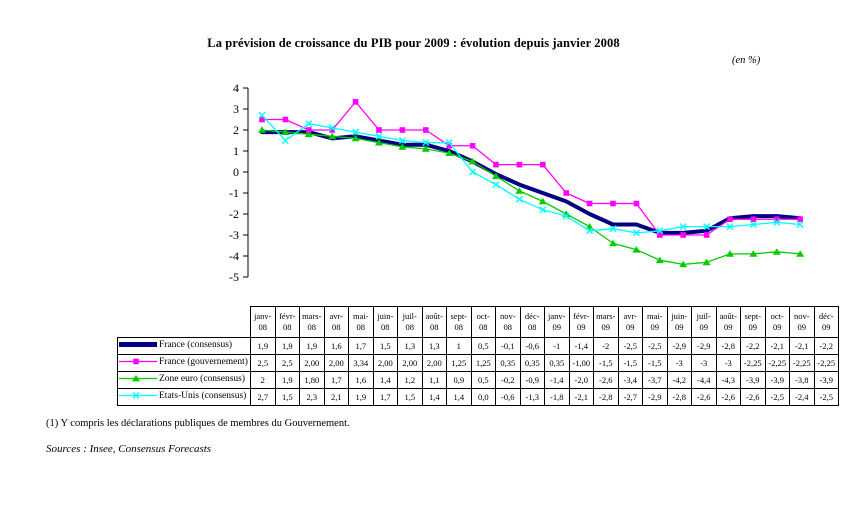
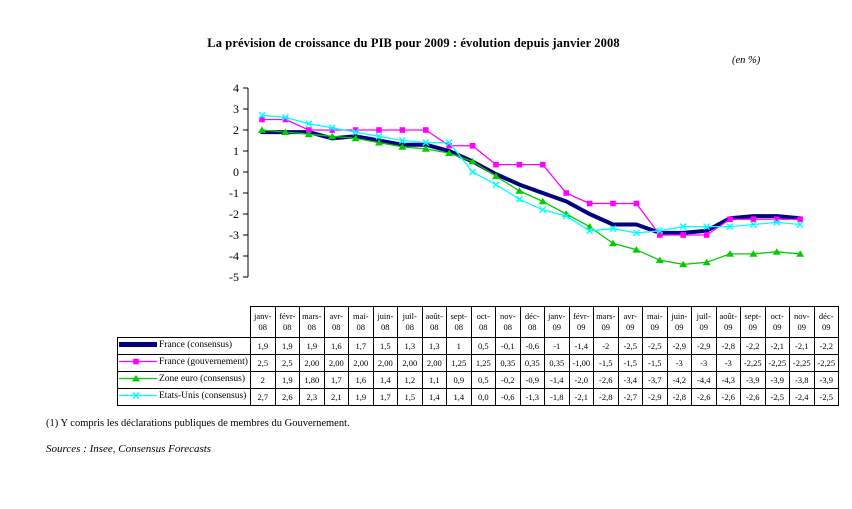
Etats-Unis (consensus)/févr-08: 1,5 -> 2,6
France (gouvernement) (1)/mai-08: 3,34 -> 2,00
